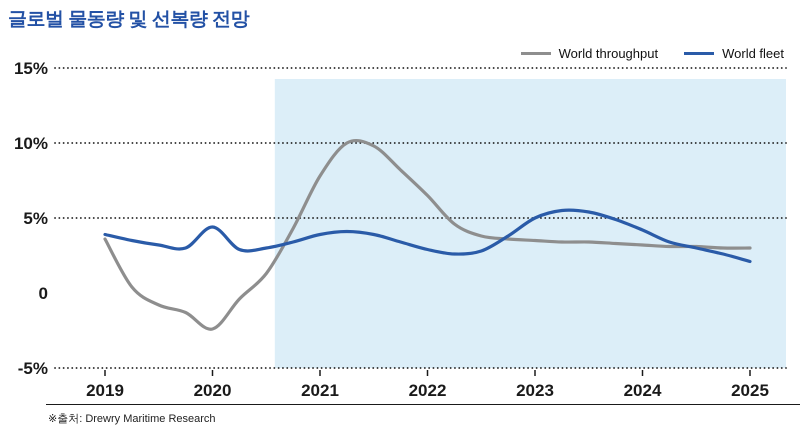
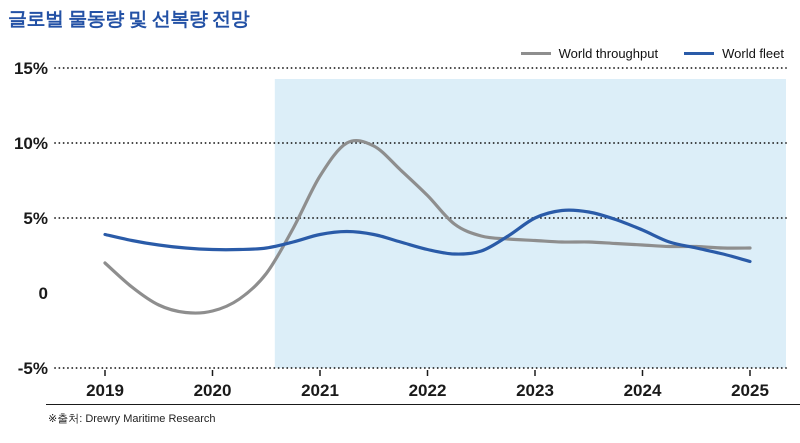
World throughput/2019: 3.6% -> 2.0%
World throughput/2020: -2.4% -> -1.2%
World fleet/2020: 4.4% -> 2.9%
